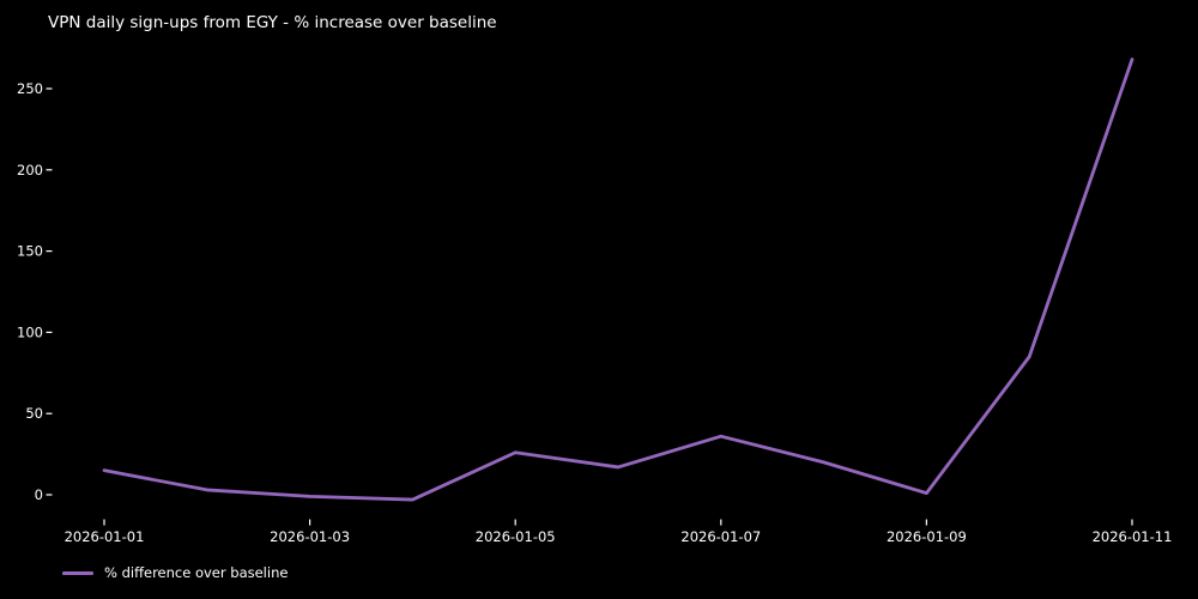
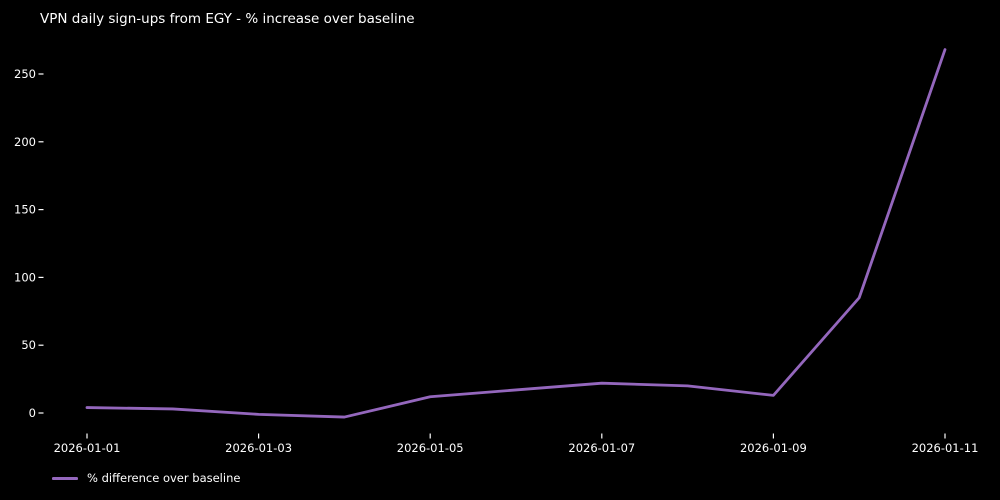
2026-01-01: 15 -> 4
2026-01-05: 26 -> 12
2026-01-07: 36 -> 22
2026-01-09: 1 -> 13
